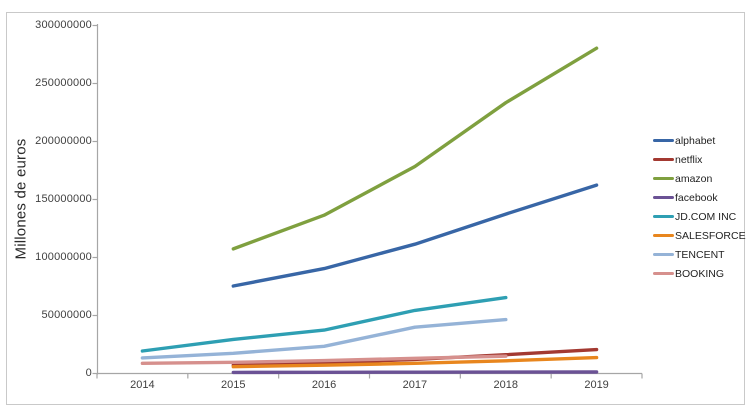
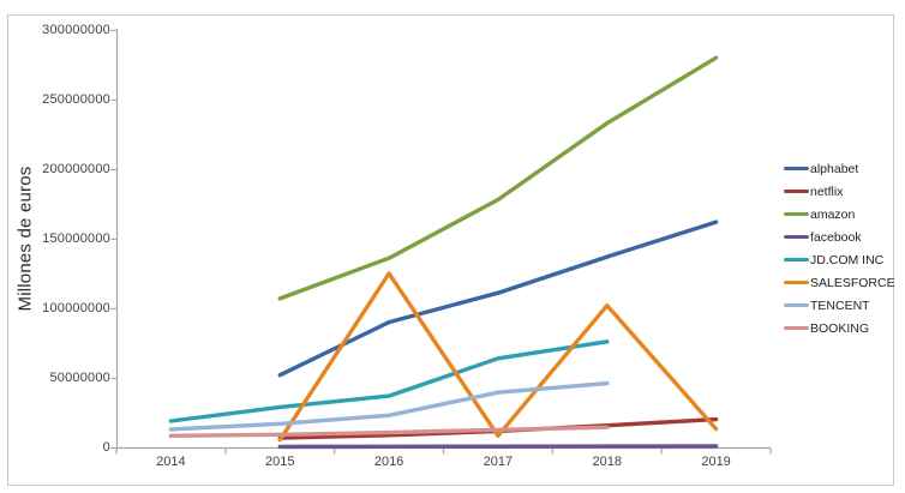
alphabet/2015: 75000000 -> 52000000
SALESFORCE/2016: 7000000 -> 125000000
JD.COM INC/2017: 54000000 -> 64000000
JD.COM INC/2018: 65000000 -> 76000000
SALESFORCE/2018: 10000000 -> 102000000
